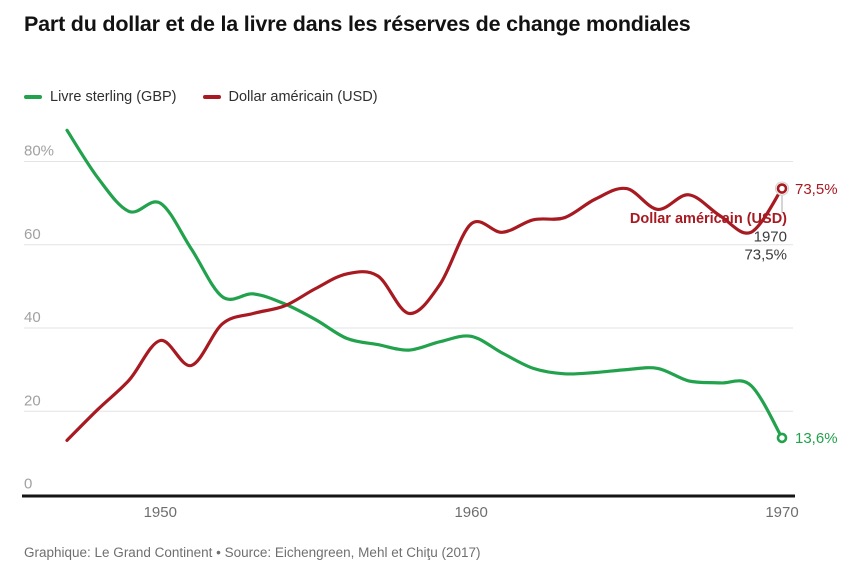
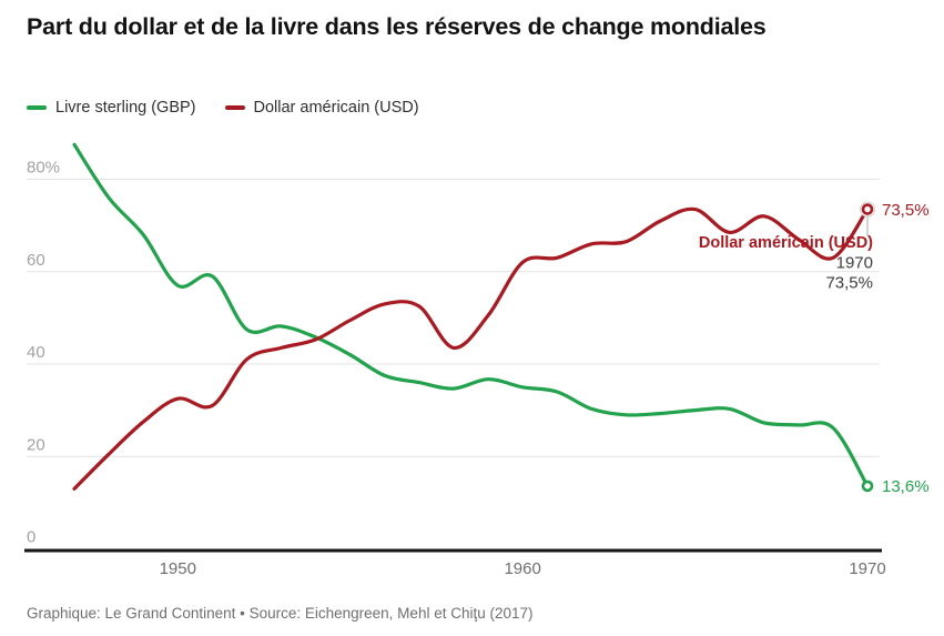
Livre sterling (GBP)/1950: 70% -> 57%
Dollar américain (USD)/1950: 37% -> 32%
Livre sterling (GBP)/1960: 38% -> 35%
Dollar américain (USD)/1960: 65% -> 62%
